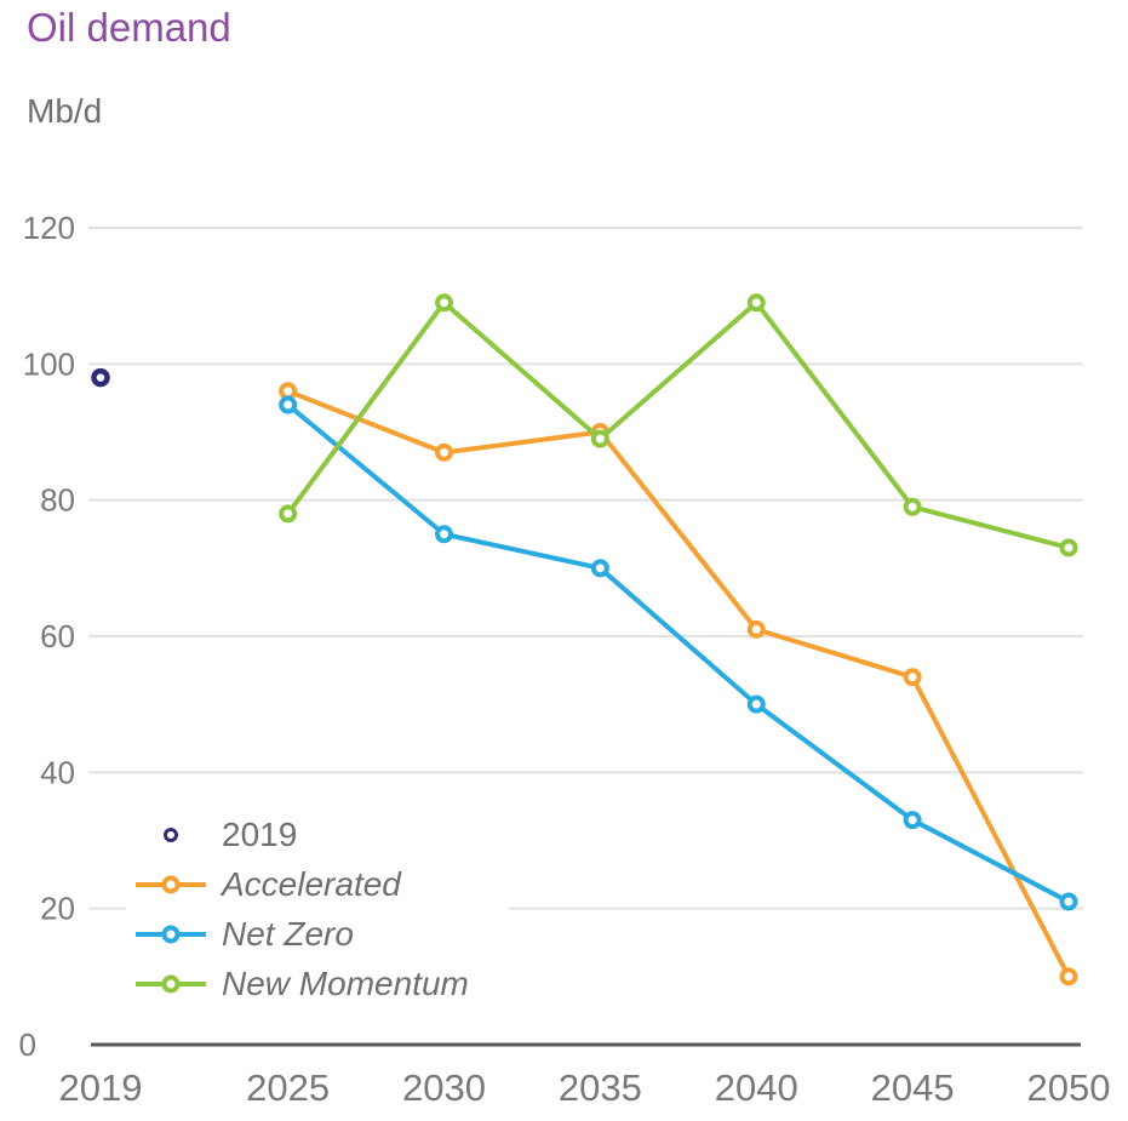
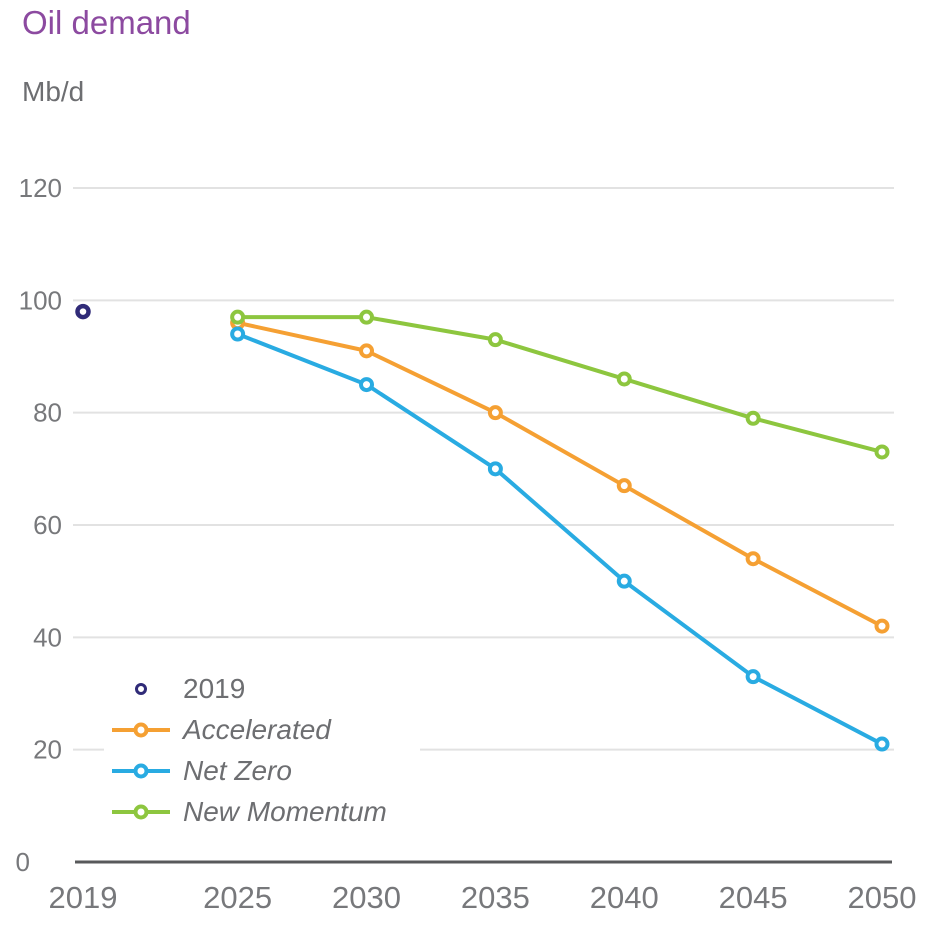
New Momentum/2025: 78 -> 97
Accelerated/2030: 87 -> 91
Net Zero/2030: 75 -> 85
New Momentum/2030: 109 -> 97
Accelerated/2035: 90 -> 80
New Momentum/2035: 89 -> 93
Accelerated/2040: 61 -> 67
New Momentum/2040: 109 -> 86
Accelerated/2050: 10 -> 42
